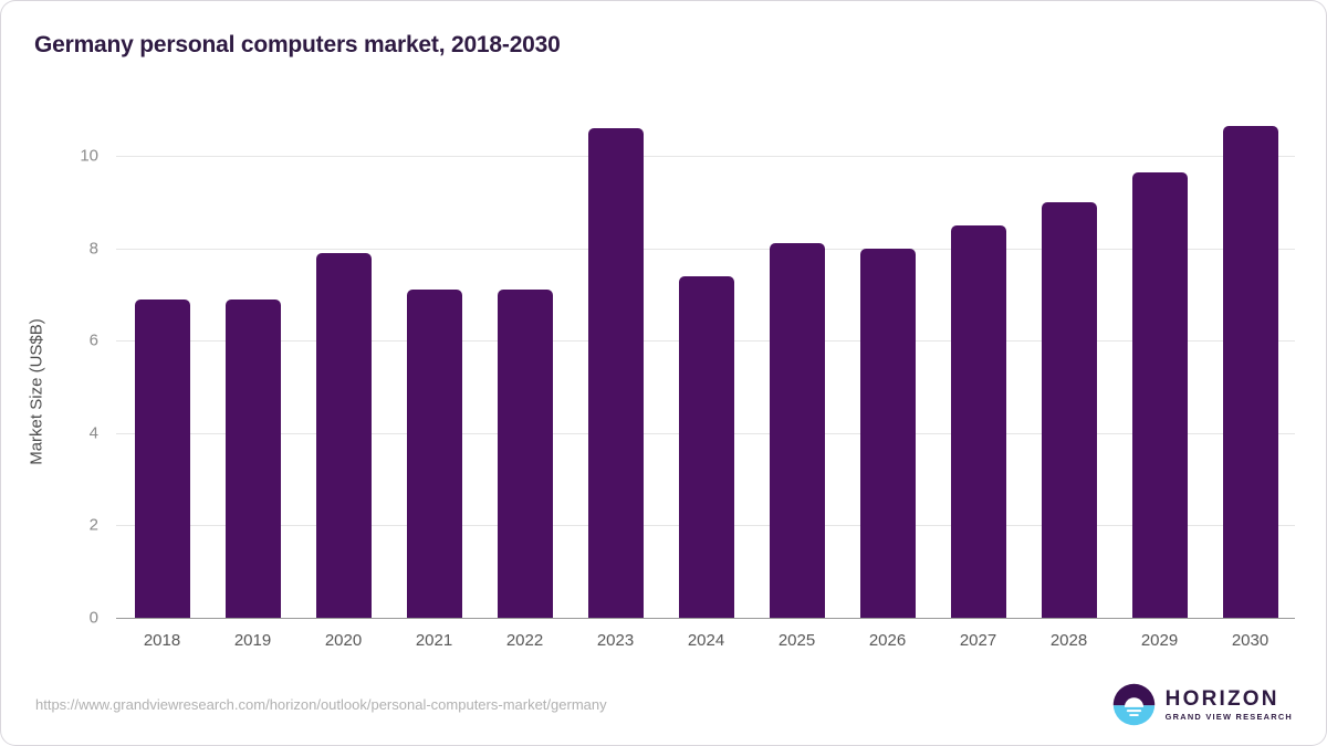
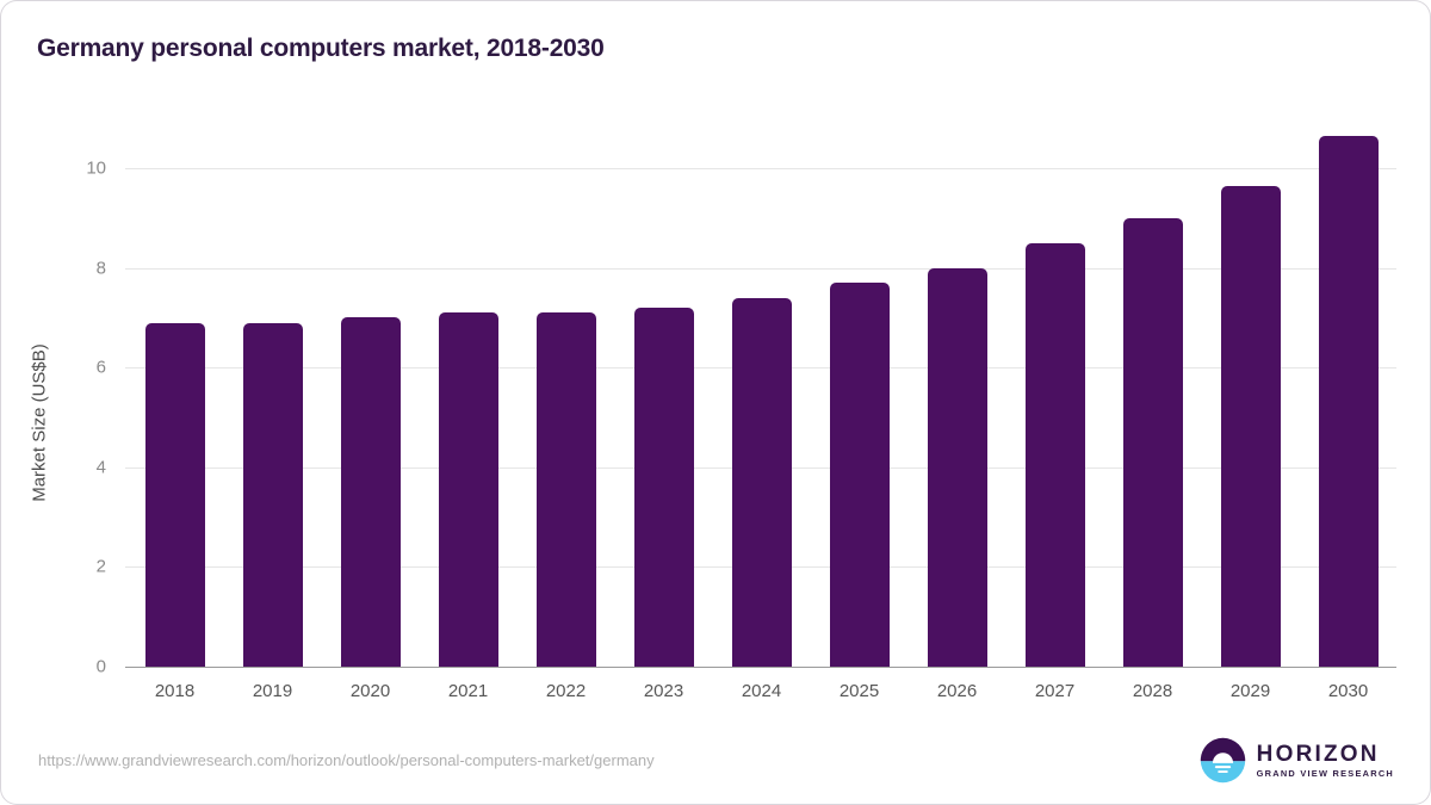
2020: 7.9 -> 7.0
2023: 10.6 -> 7.2
2025: 8.1 -> 7.7
